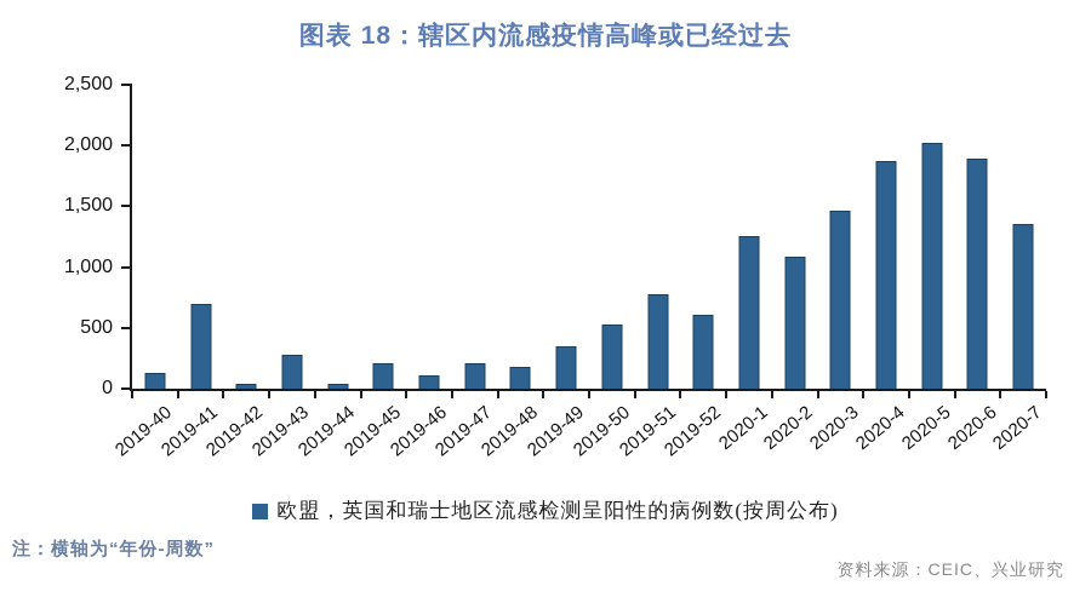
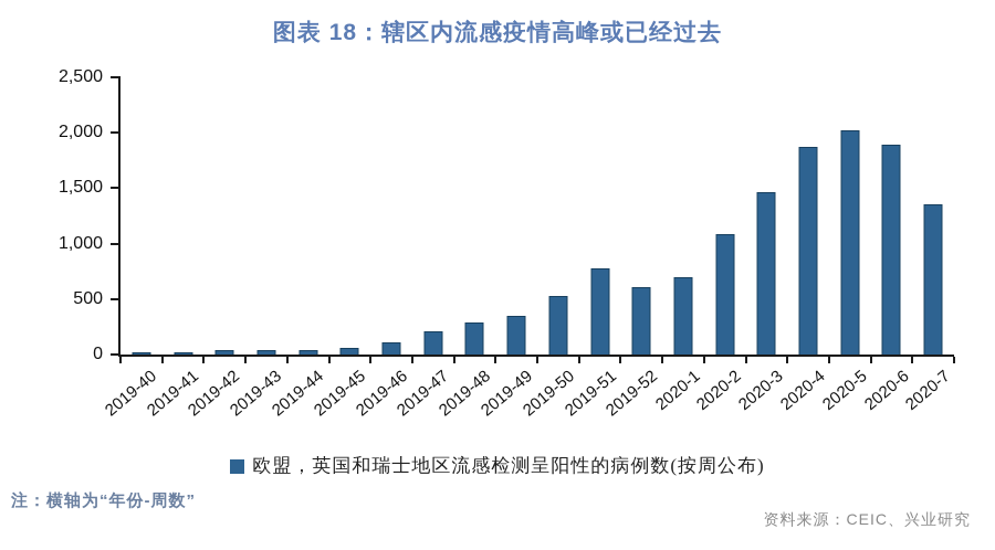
2019-40: 130 -> 20
2019-41: 700 -> 20
2019-43: 280 -> 40
2019-45: 210 -> 60
2019-48: 180 -> 290
2020-1: 1260 -> 700
